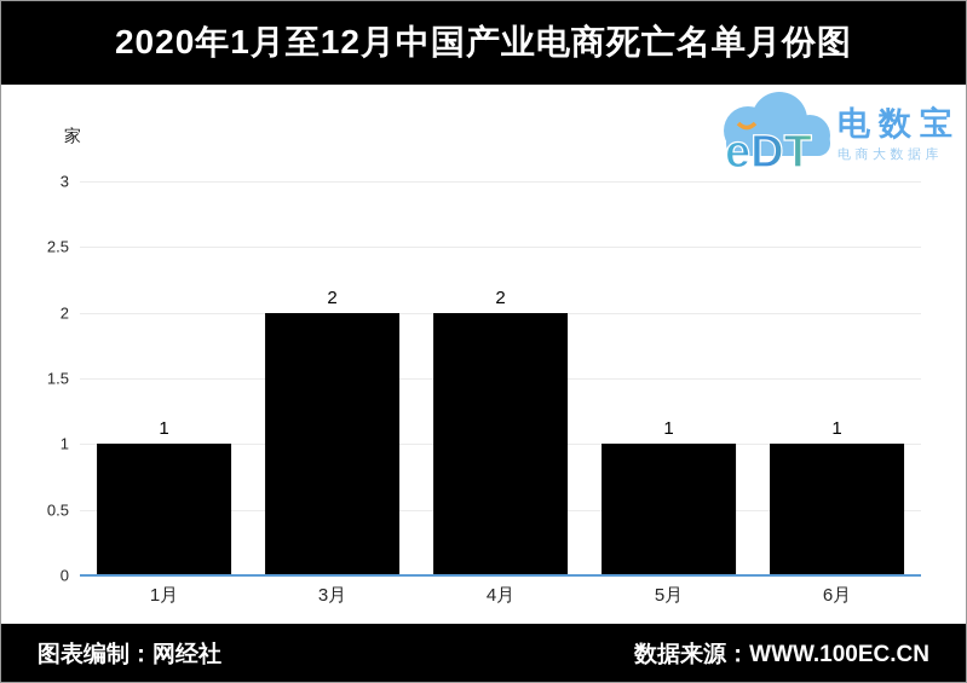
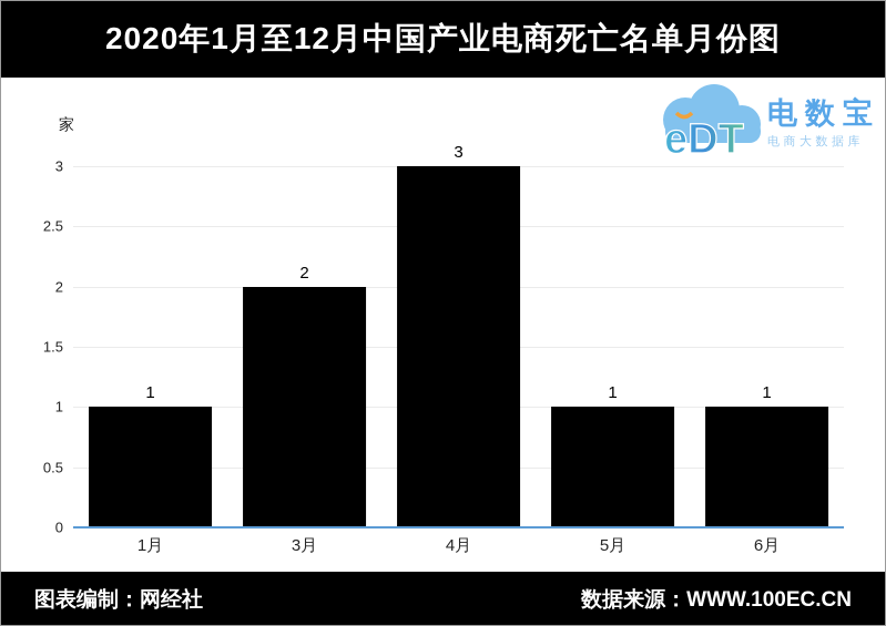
4月: 2 -> 3
